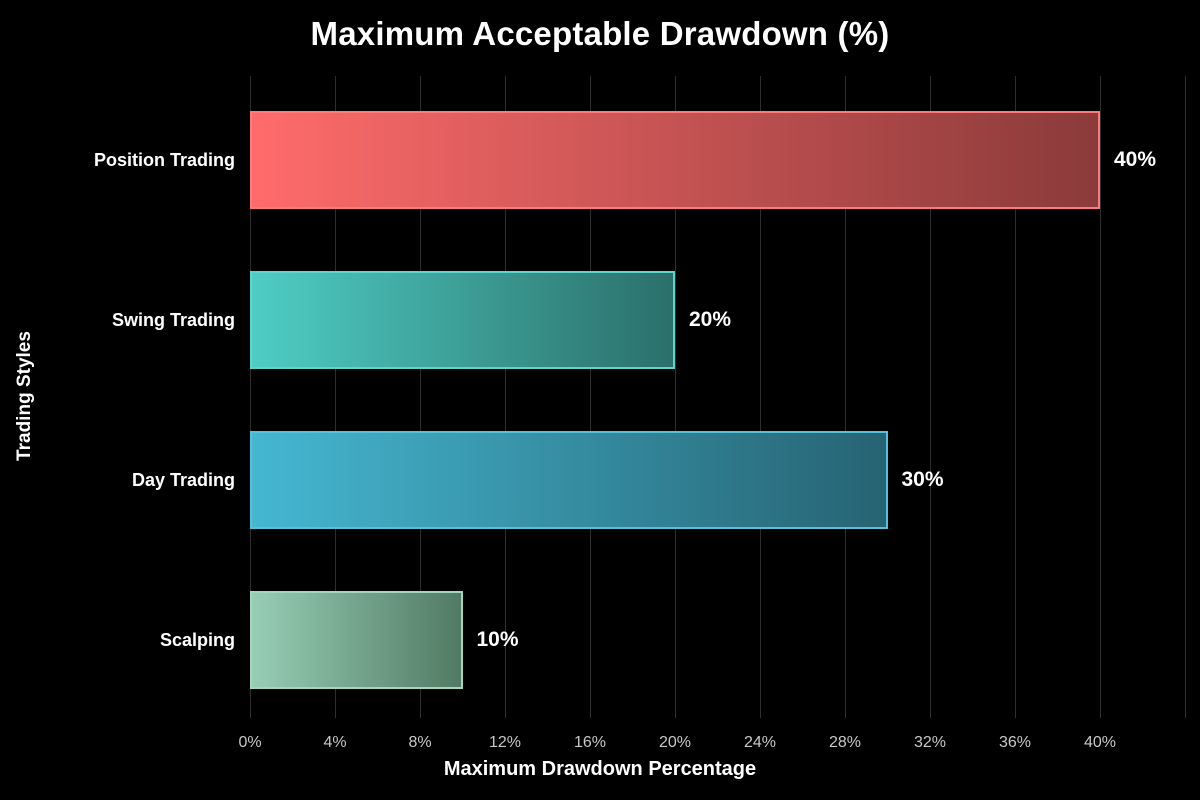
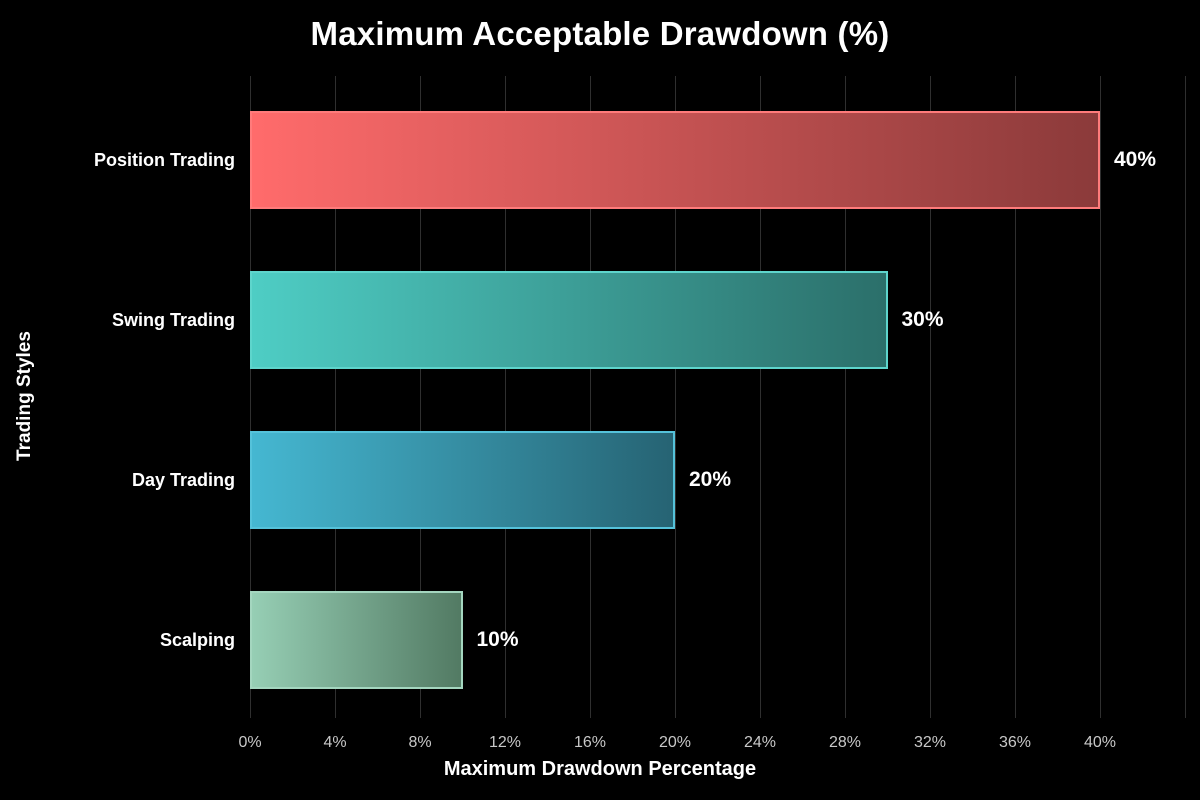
Swing Trading: 20% -> 30%
Day Trading: 30% -> 20%
